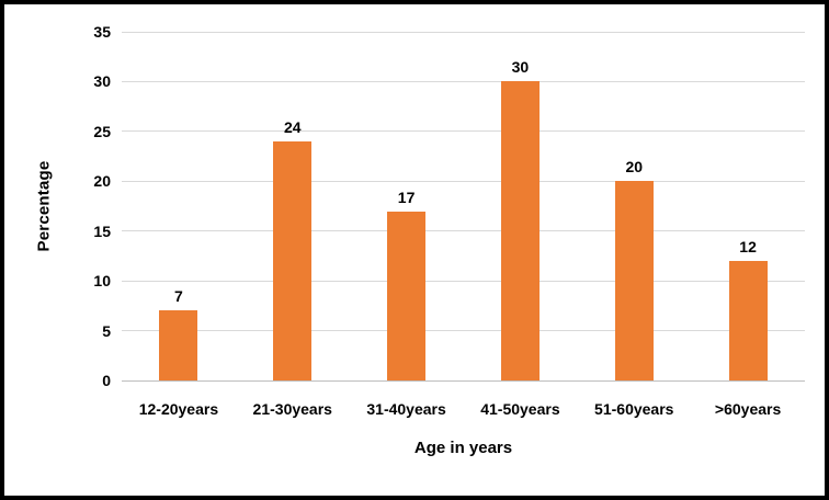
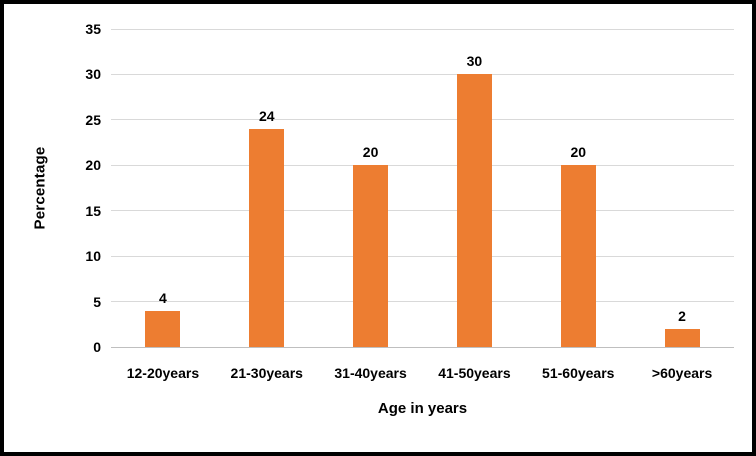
12-20years: 7 -> 4
31-40years: 17 -> 20
>60years: 12 -> 2
